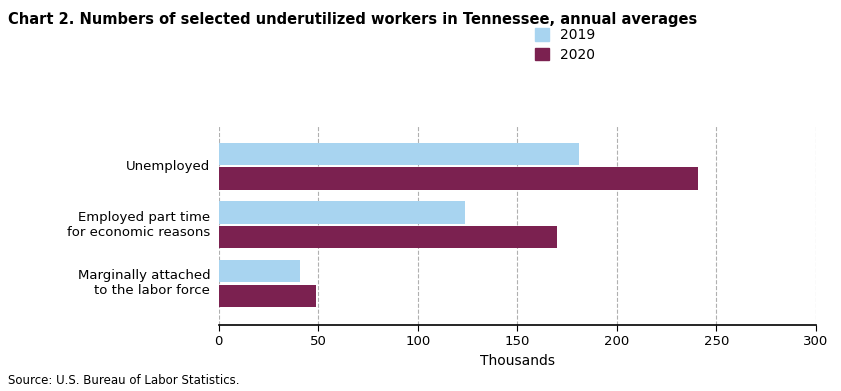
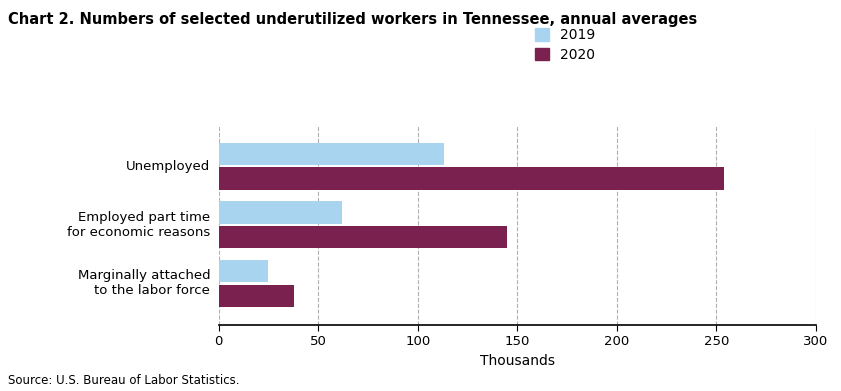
2019/Unemployed: 181 -> 113
2020/Unemployed: 241 -> 254
2019/Employed part time for economic reasons: 124 -> 62
2020/Employed part time for economic reasons: 170 -> 145
2019/Marginally attached to the labor force: 41 -> 25
2020/Marginally attached to the labor force: 49 -> 38
